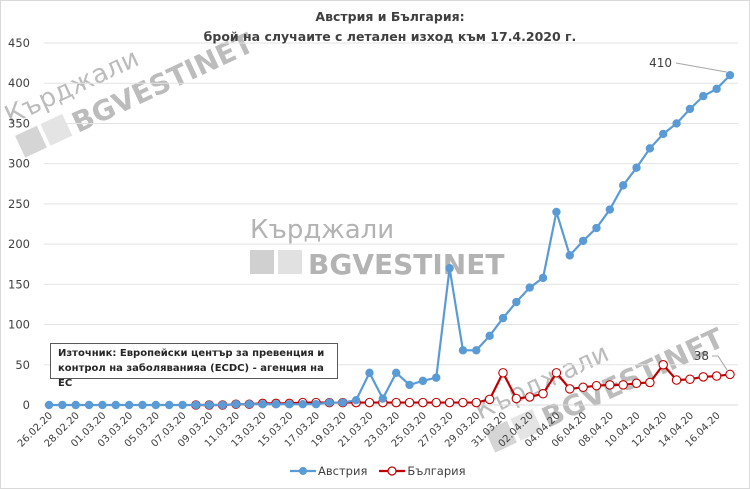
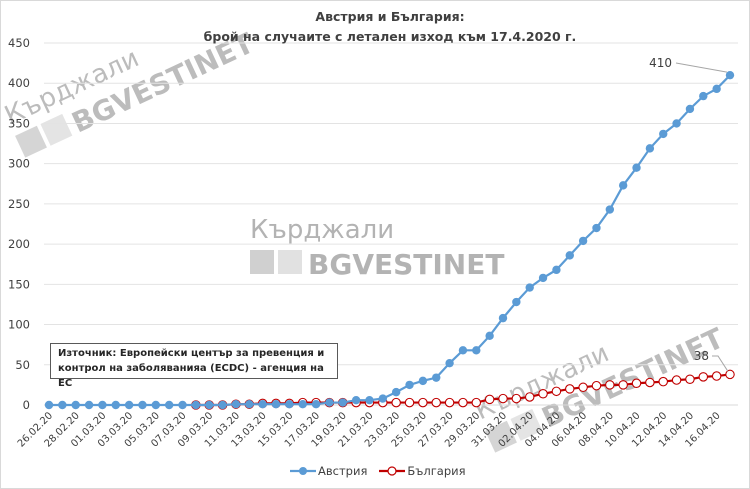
Австрия/21.03.20: 40 -> 10
Австрия/23.03.20: 40 -> 20
Австрия/27.03.20: 170 -> 50
България/31.03.20: 40 -> 10
Австрия/04.04.20: 240 -> 170
България/04.04.20: 40 -> 20
България/12.04.20: 50 -> 30
